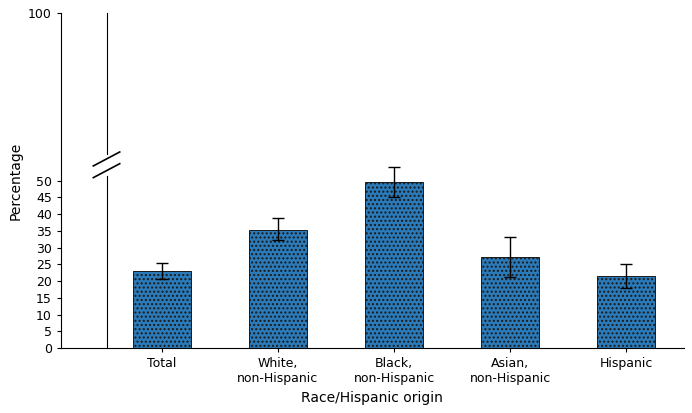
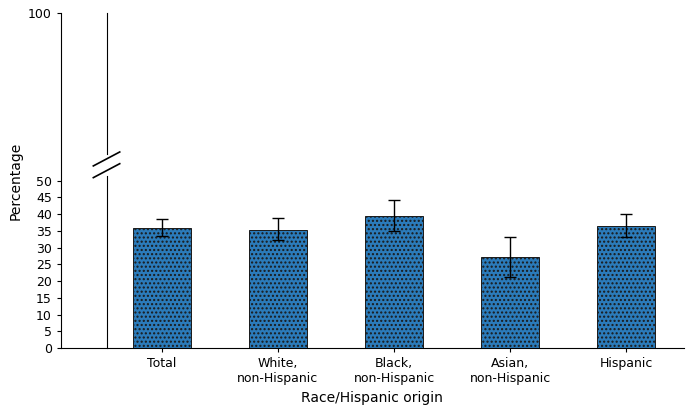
Total: 23.0 -> 36.0
Black, non-Hispanic: 49.5 -> 39.6
Hispanic: 21.5 -> 36.6
